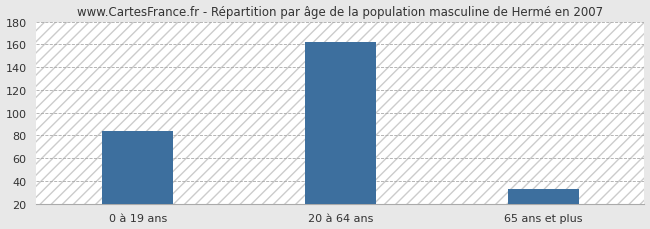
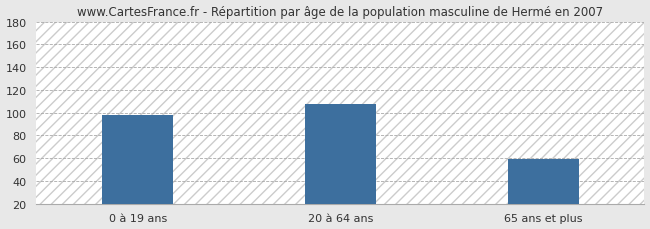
0 à 19 ans: 84 -> 98
20 à 64 ans: 162 -> 108
65 ans et plus: 33 -> 59
